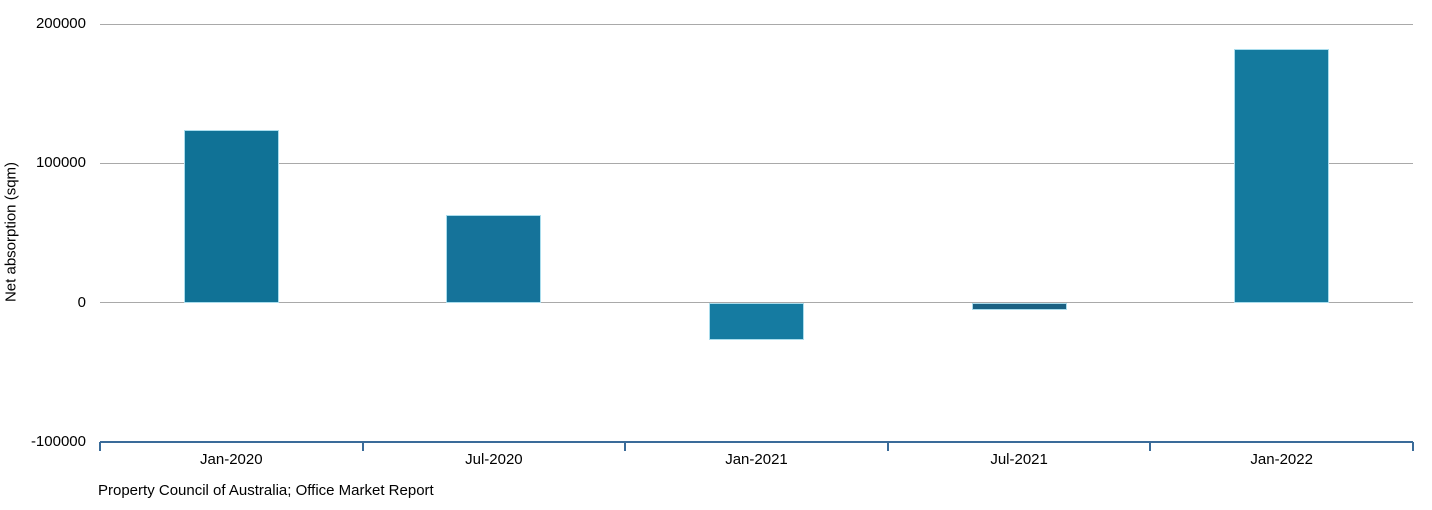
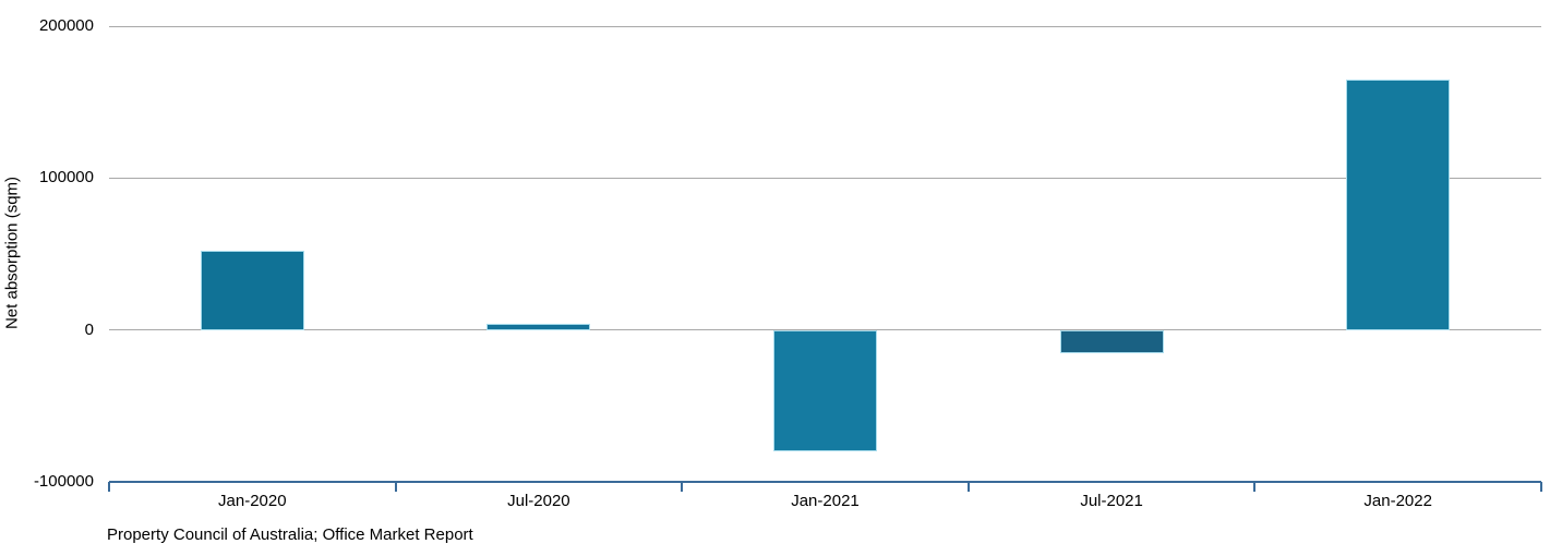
Jan-2020: 124000 -> 52000
Jul-2020: 63000 -> 4000
Jan-2021: -27000 -> -80000
Jul-2021: -5000 -> -15000
Jan-2022: 182000 -> 165000
